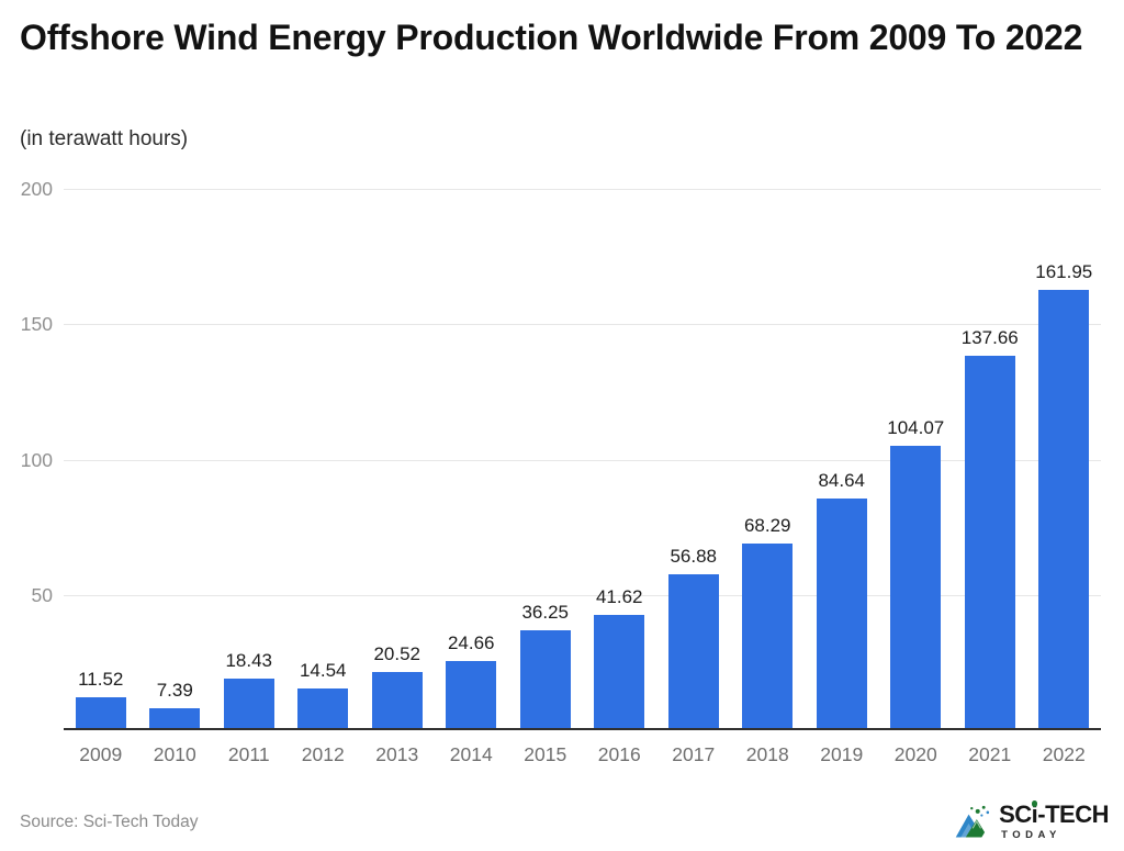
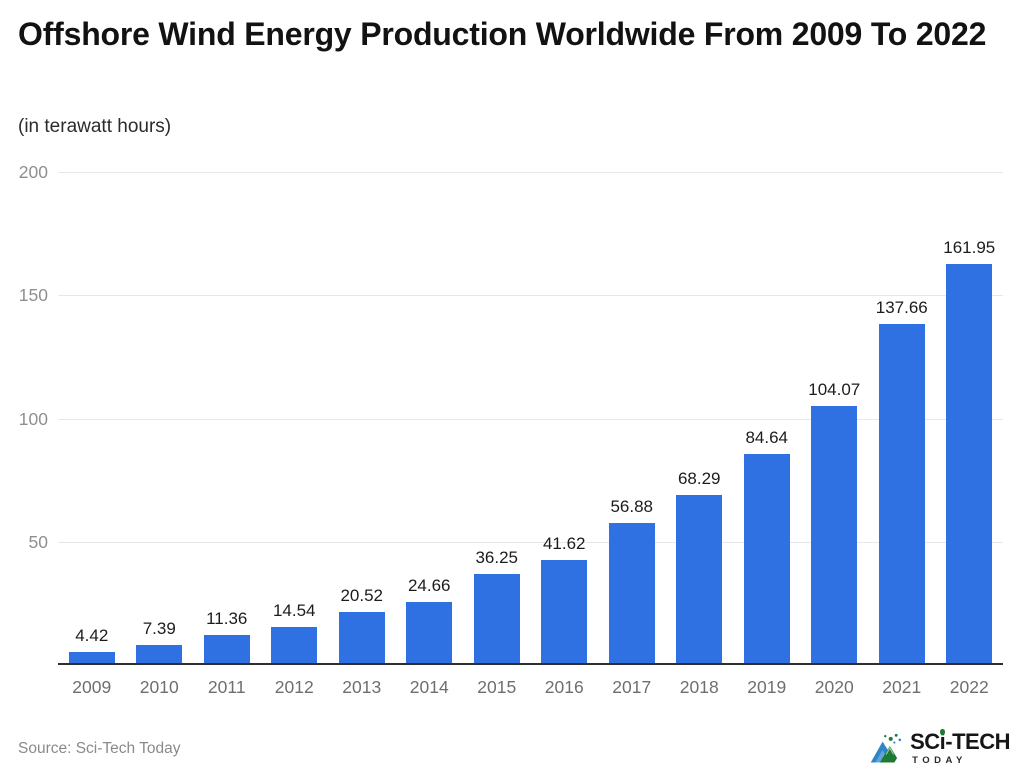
2009: 11.52 -> 4.42
2011: 18.43 -> 11.36
